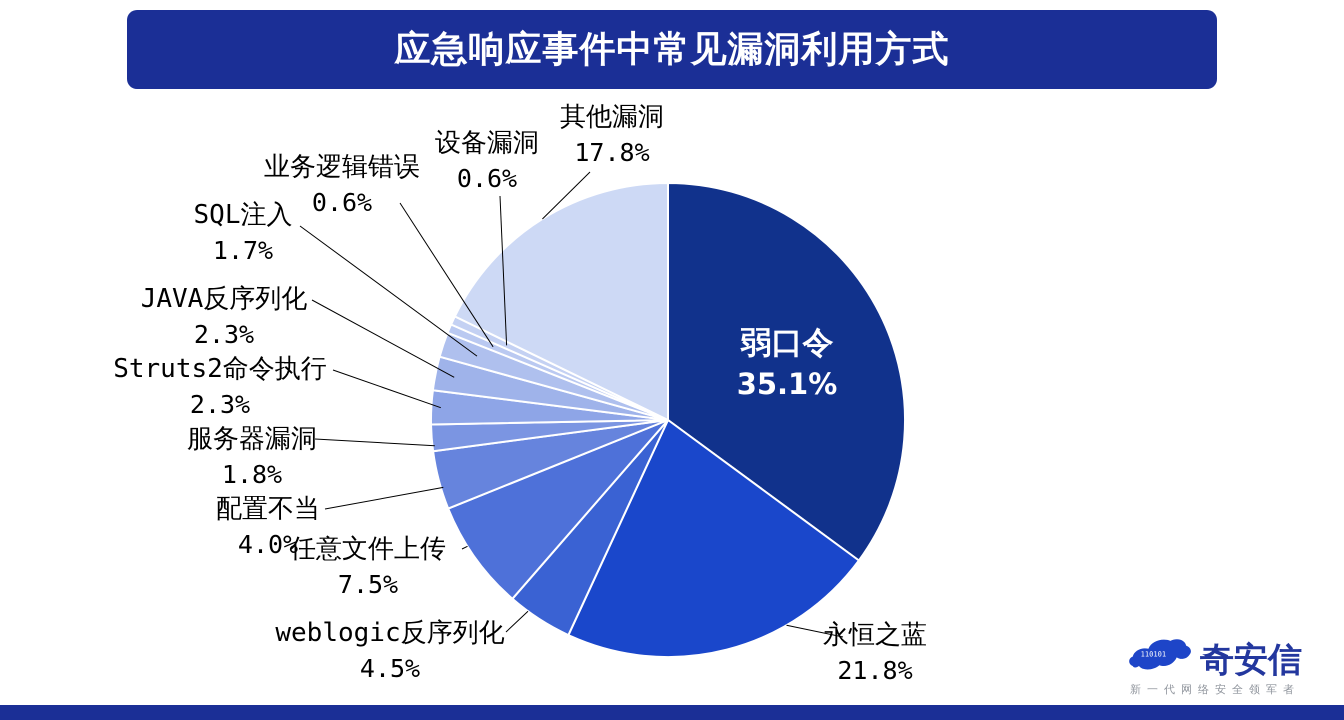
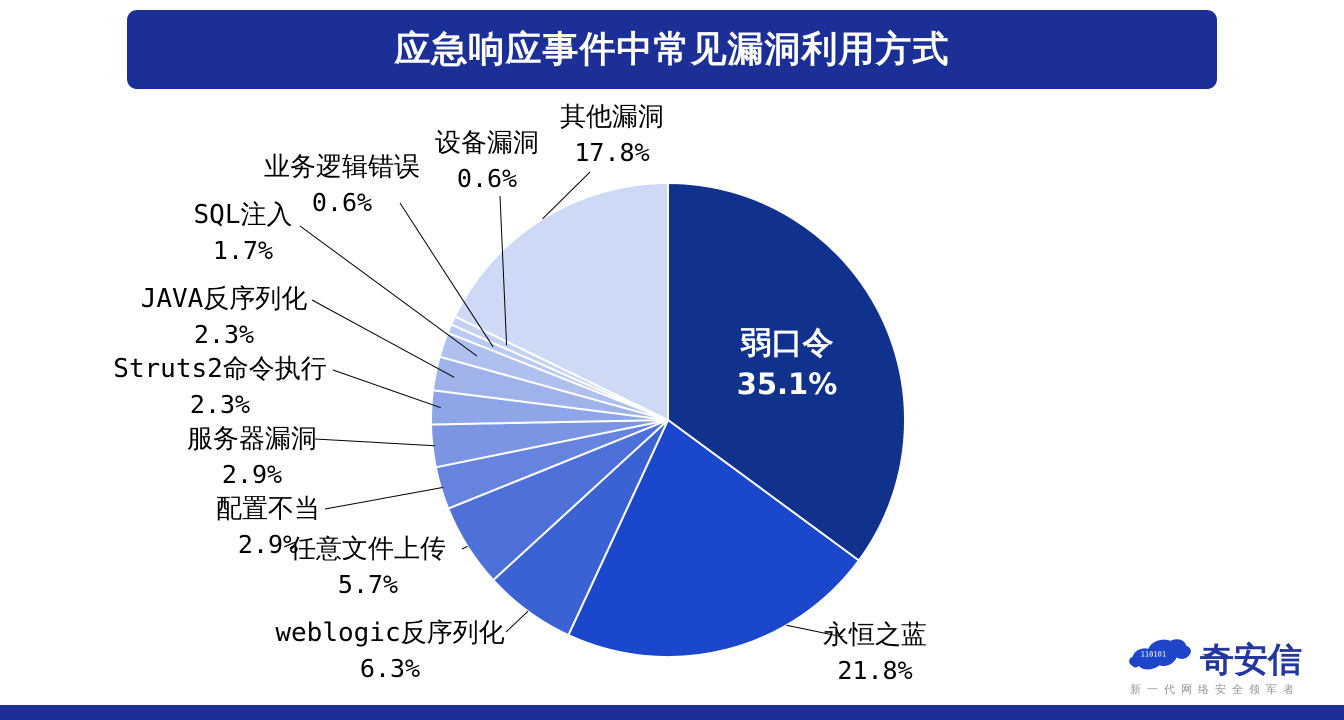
weblogic反序列化: 4.5% -> 6.3%
任意文件上传: 7.5% -> 5.7%
配置不当: 4.0% -> 2.9%
服务器漏洞: 1.8% -> 2.9%
